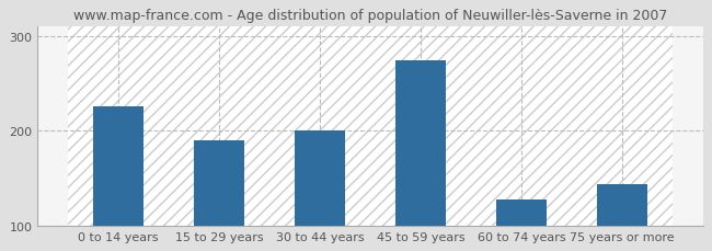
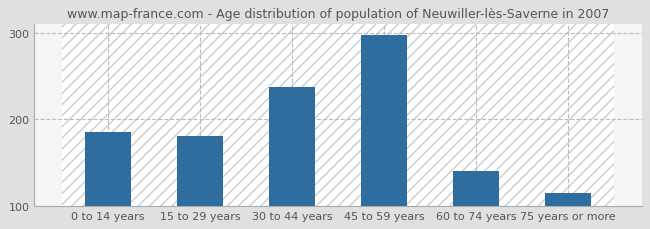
0 to 14 years: 226 -> 185
15 to 29 years: 190 -> 181
30 to 44 years: 200 -> 237
45 to 59 years: 274 -> 298
60 to 74 years: 128 -> 140
75 years or more: 144 -> 115
